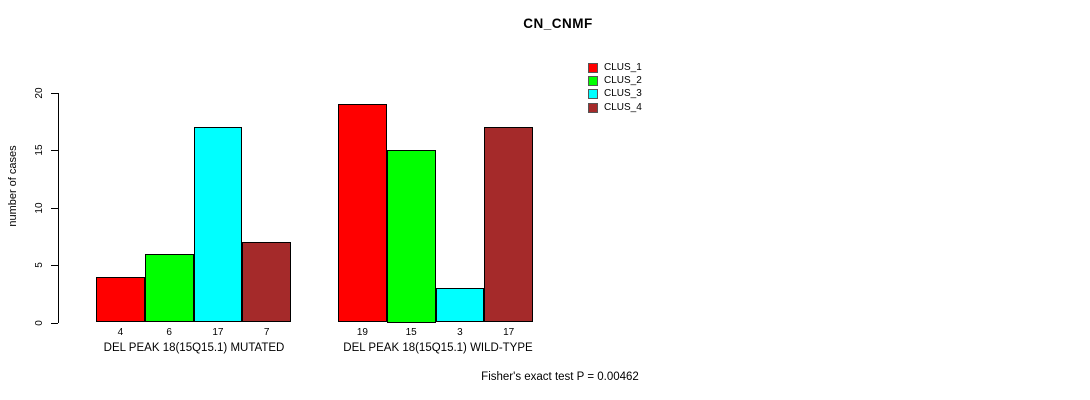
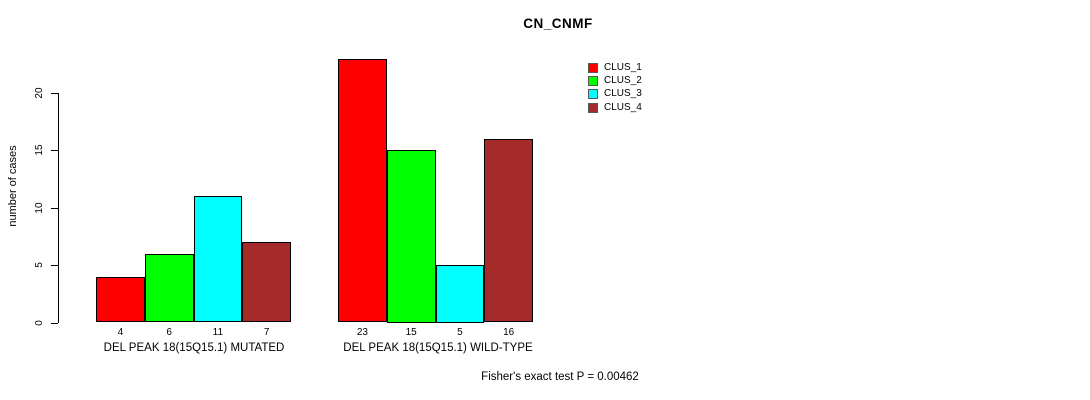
CLUS_3/DEL PEAK 18(15Q15.1) MUTATED: 17 -> 11
CLUS_1/DEL PEAK 18(15Q15.1) WILD-TYPE: 19 -> 23
CLUS_3/DEL PEAK 18(15Q15.1) WILD-TYPE: 3 -> 5
CLUS_4/DEL PEAK 18(15Q15.1) WILD-TYPE: 17 -> 16
